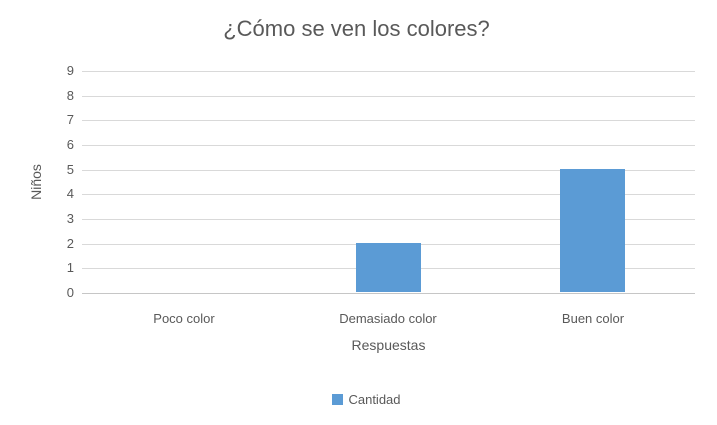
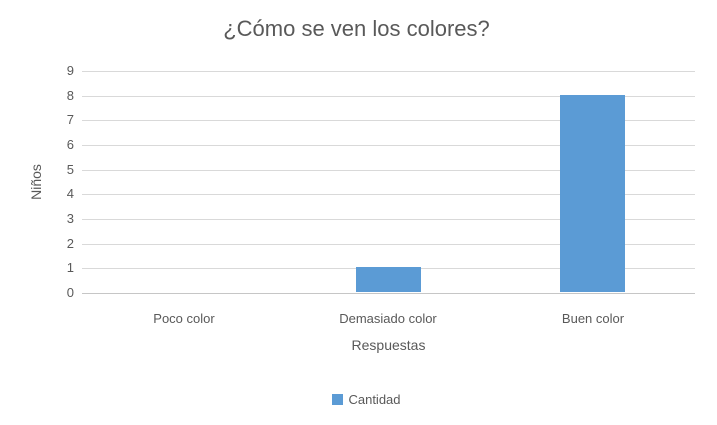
Demasiado color: 2 -> 1
Buen color: 5 -> 8
